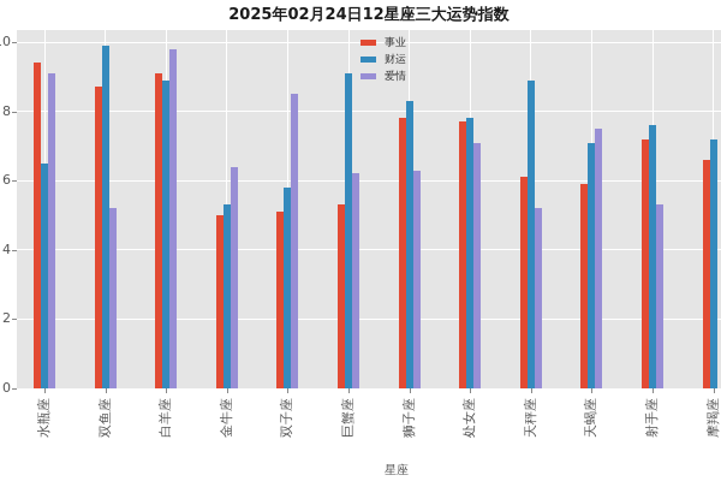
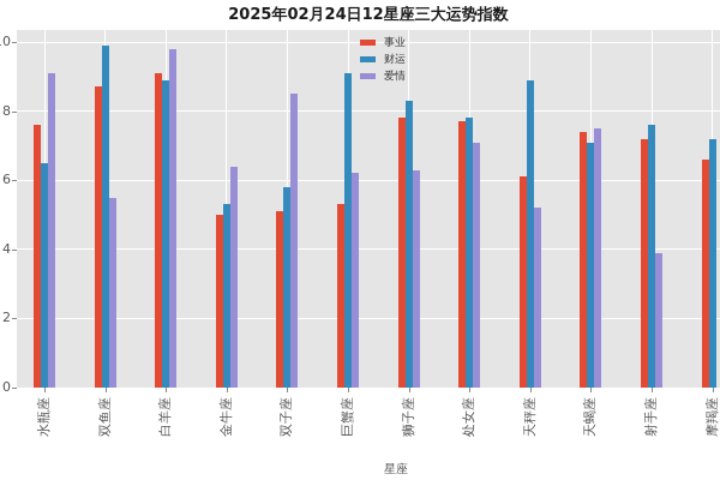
事业/水瓶座: 9.4 -> 7.6
爱情/双鱼座: 5.2 -> 5.5
事业/天蝎座: 5.9 -> 7.4
爱情/射手座: 5.3 -> 3.9
